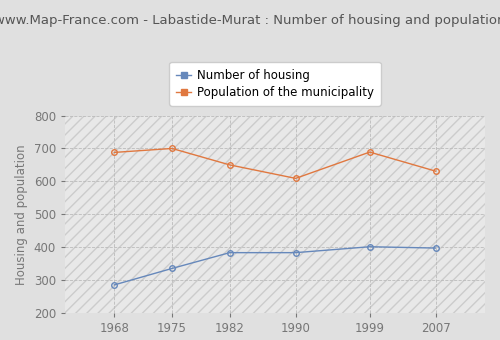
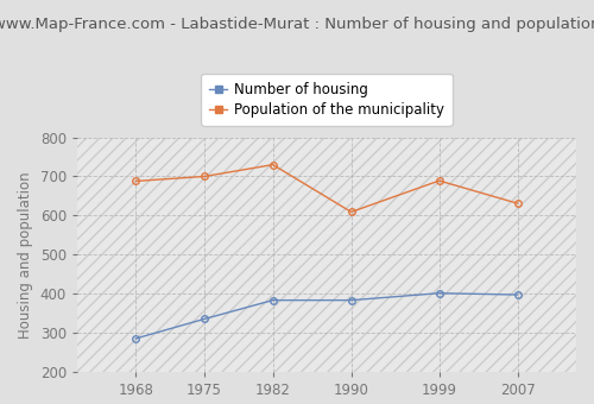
Population of the municipality/1982: 650 -> 730
